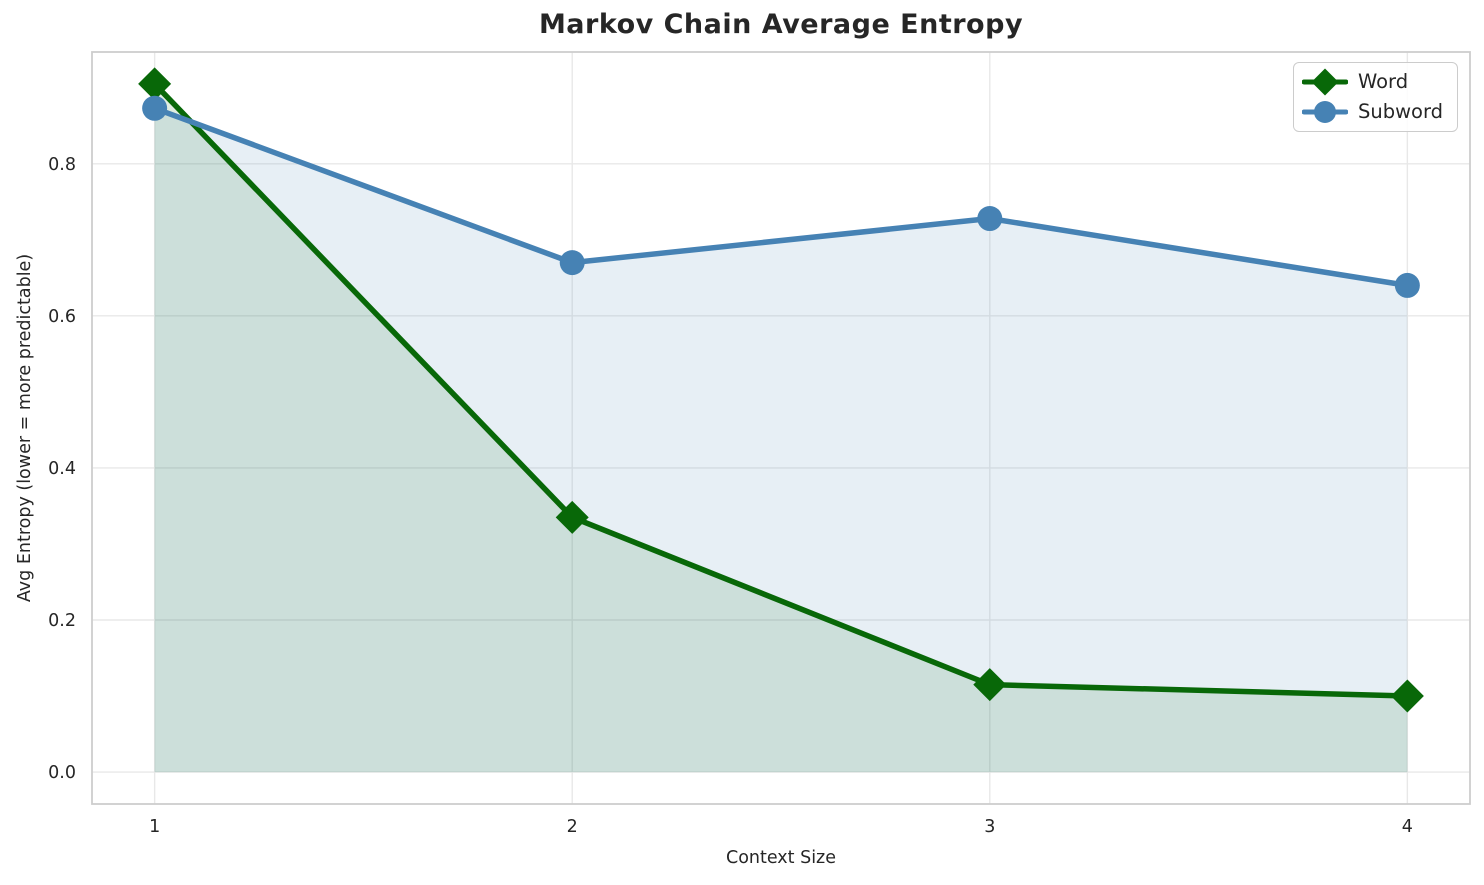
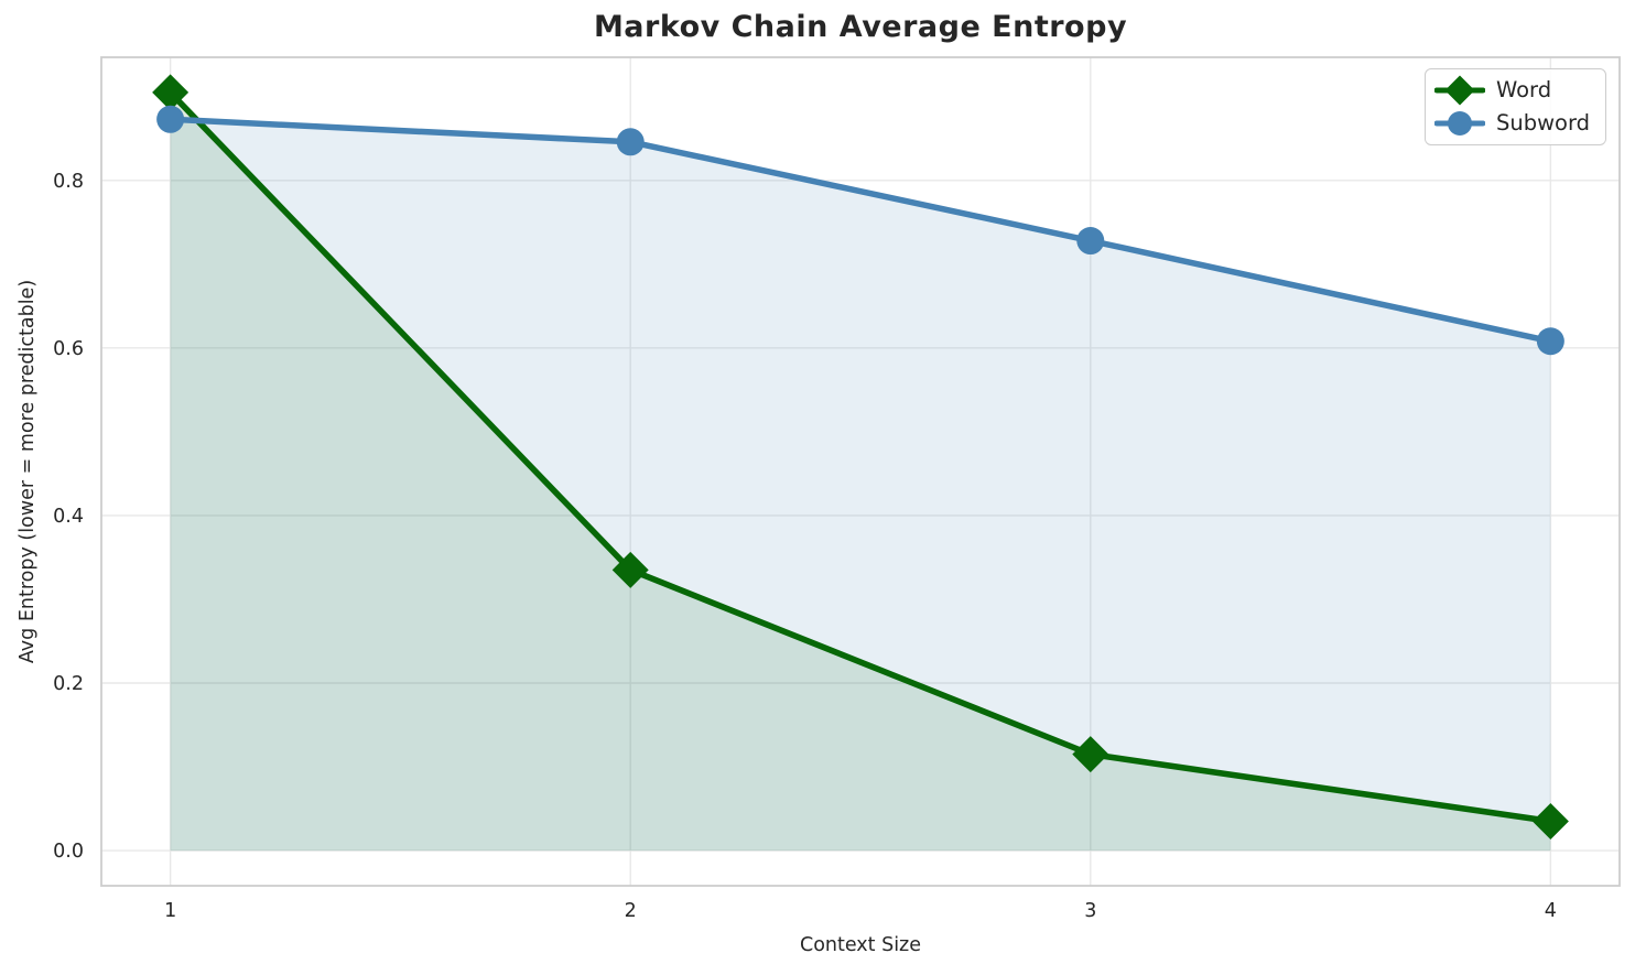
Subword/2: 0.67 -> 0.85
Word/4: 0.10 -> 0.04
Subword/4: 0.64 -> 0.61
